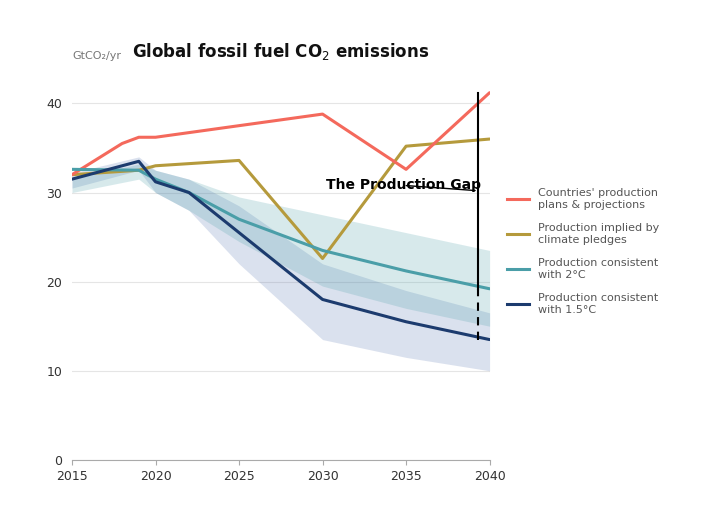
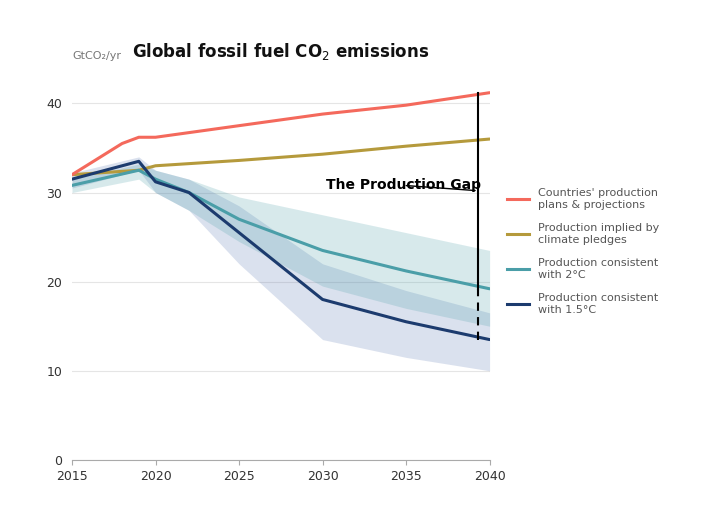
Production consistent with 2°C/2015: 32.6 -> 30.8
Production implied by climate pledges/2030: 22.6 -> 34.3
Countries' production plans & projections/2035: 32.6 -> 39.8
